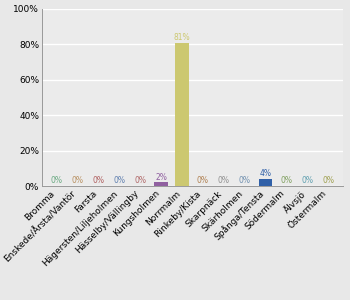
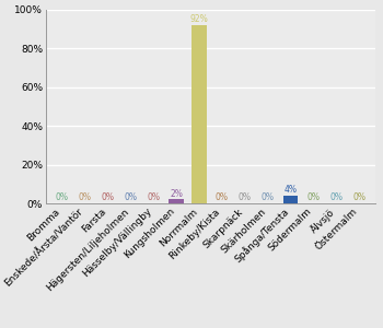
Norrmalm: 81% -> 92%
